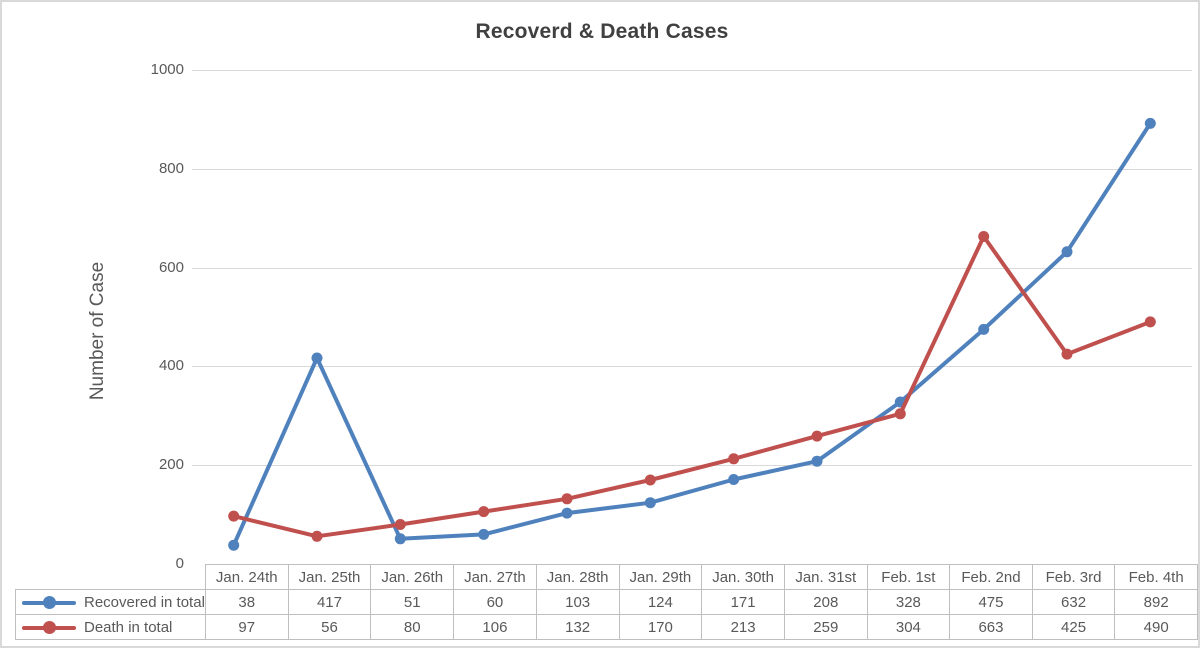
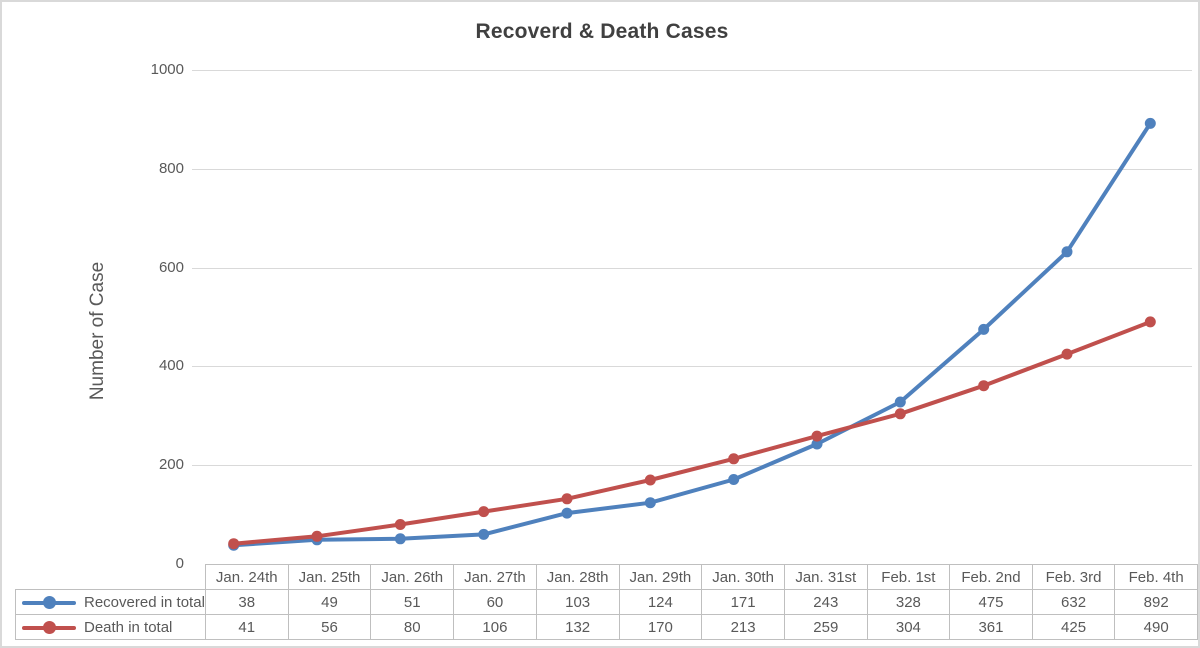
Death in total/Jan. 24th: 97 -> 41
Recovered in total/Jan. 25th: 417 -> 49
Recovered in total/Jan. 31st: 208 -> 243
Death in total/Feb. 2nd: 663 -> 361
